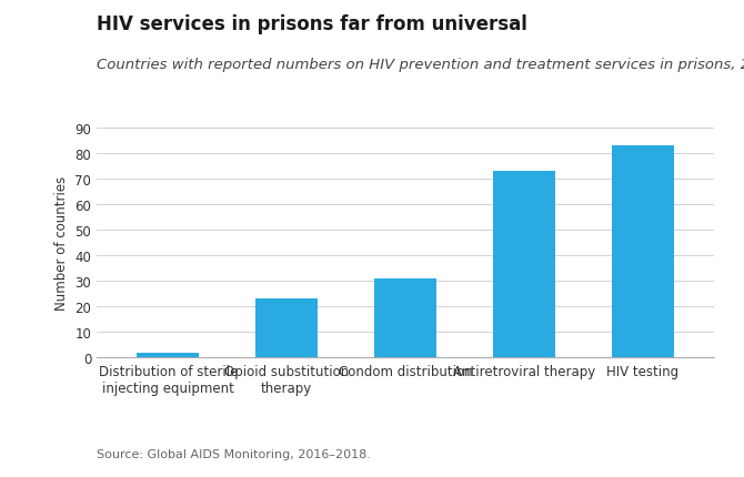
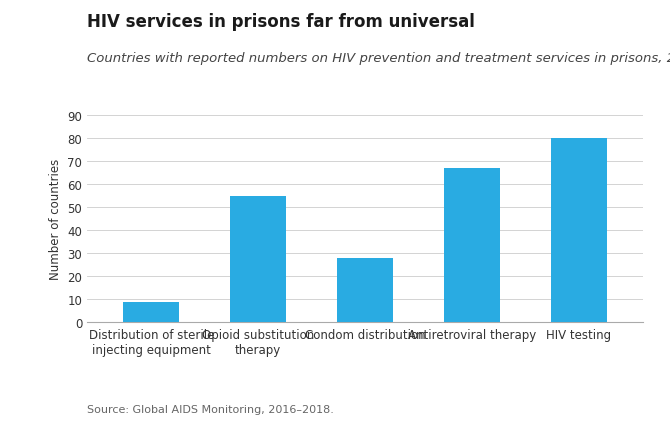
Distribution of sterile injecting equipment: 2 -> 9
Opioid substitution therapy: 23 -> 55
Condom distribution: 31 -> 28
Antiretroviral therapy: 73 -> 67
HIV testing: 83 -> 80
